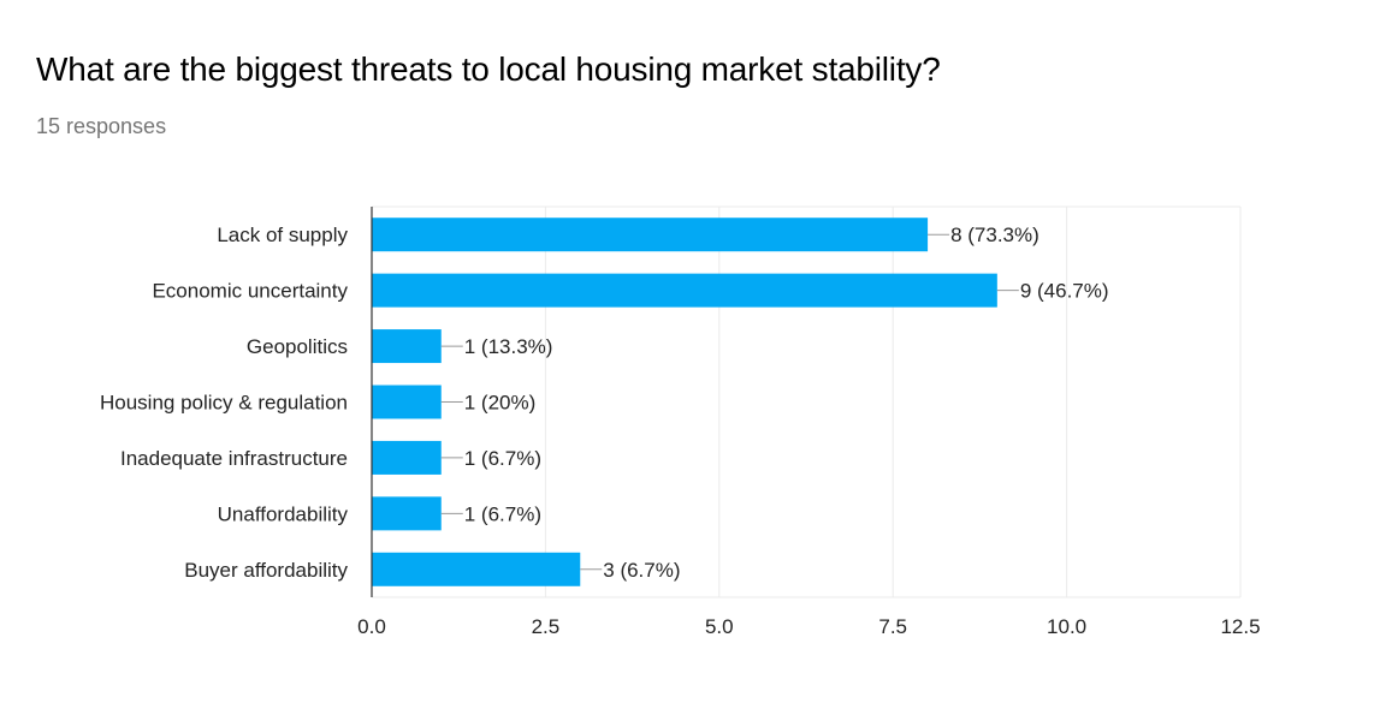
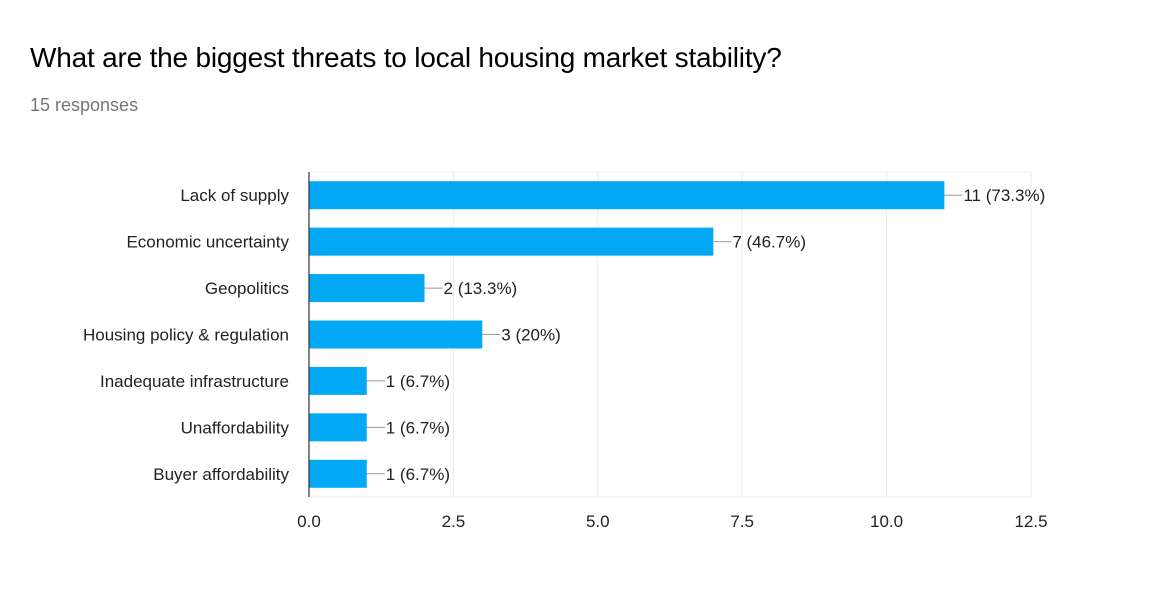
Lack of supply: 8 -> 11
Economic uncertainty: 9 -> 7
Geopolitics: 1 -> 2
Housing policy & regulation: 1 -> 3
Buyer affordability: 3 -> 1
